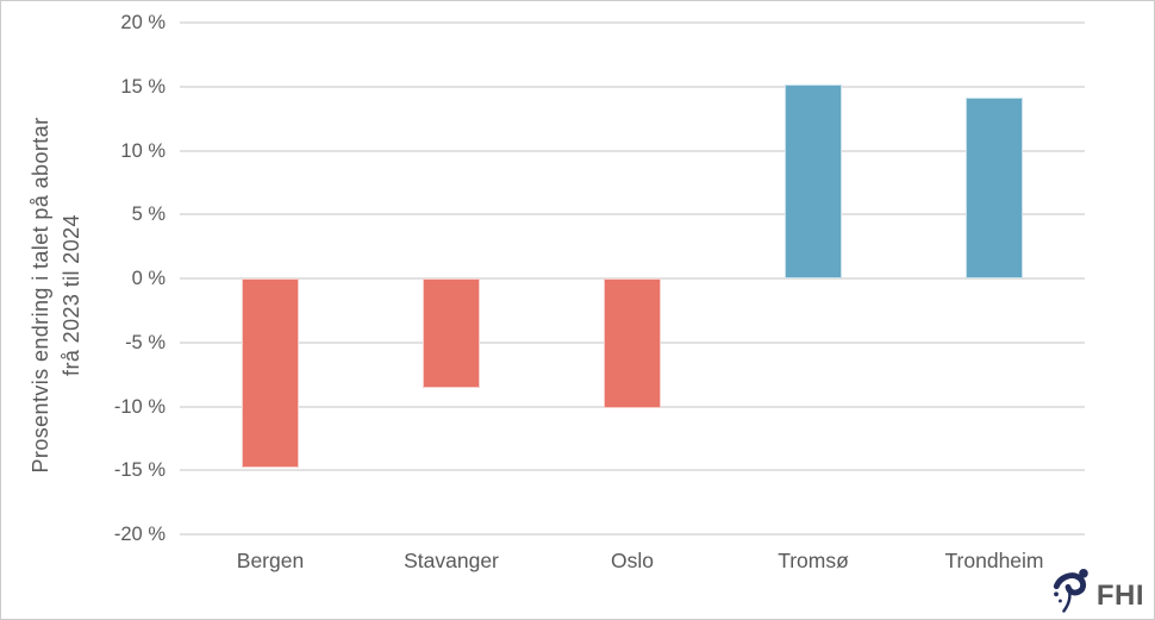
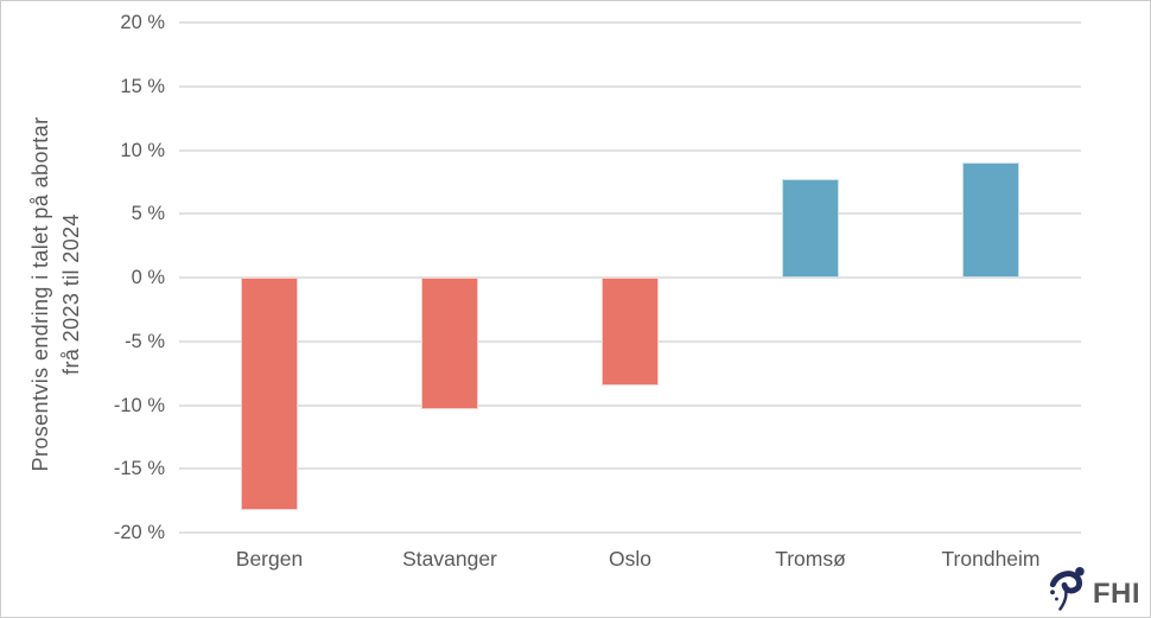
Bergen: -14.8% -> -18.2%
Stavanger: -8.6% -> -10.3%
Oslo: -10.1% -> -8.5%
Tromsø: 15.2% -> 7.7%
Trondheim: 14.1% -> 9.0%
